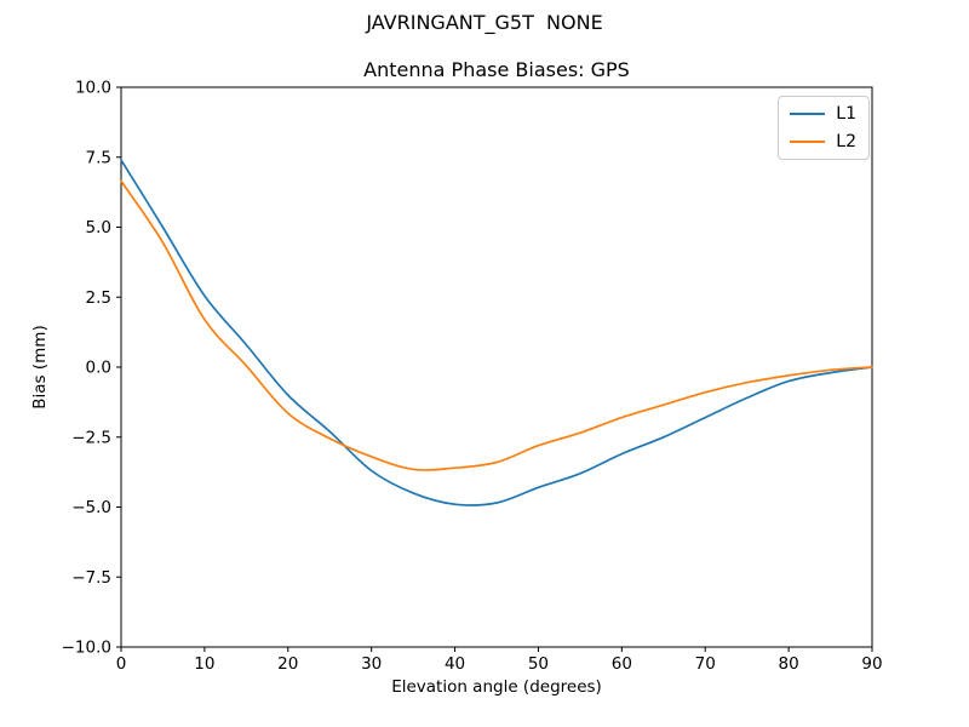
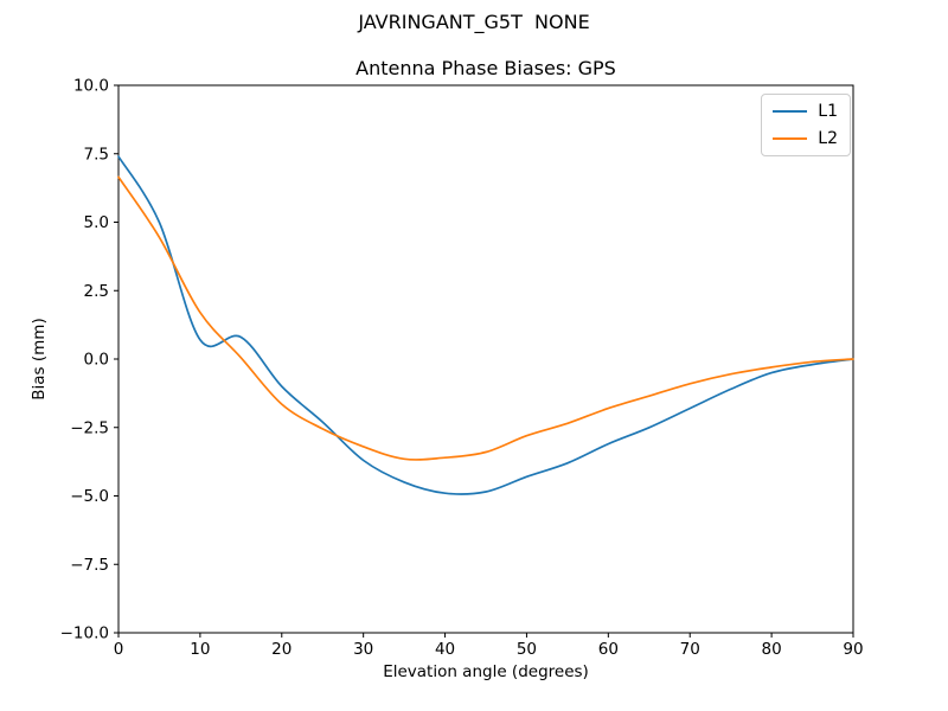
L1/10: 2.5 -> 0.7
